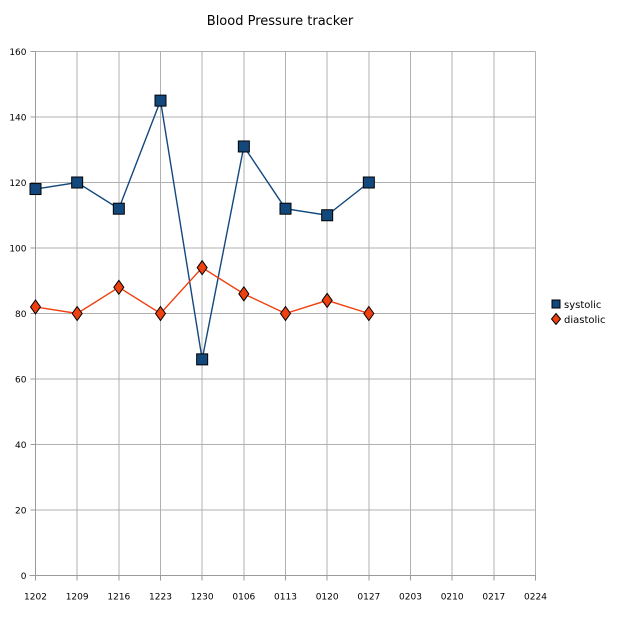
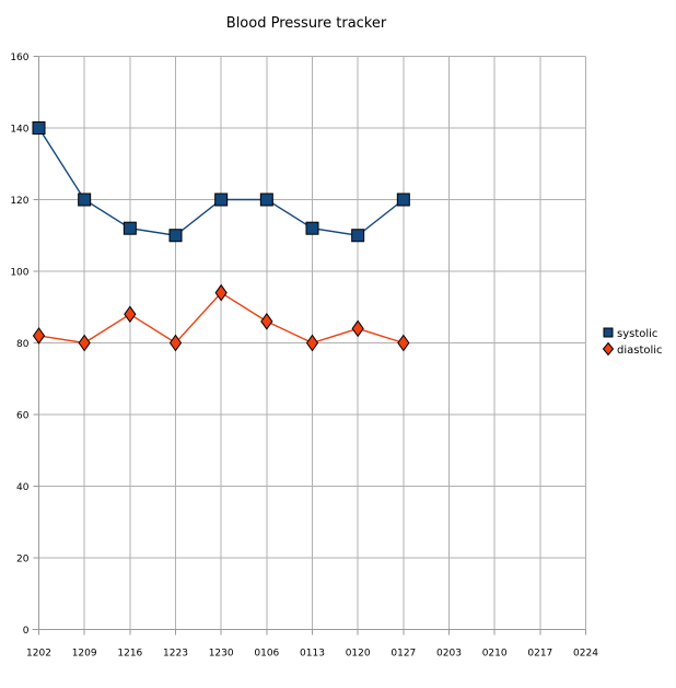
systolic/1202: 118 -> 140
systolic/1223: 145 -> 110
systolic/1230: 66 -> 120
systolic/0106: 131 -> 120
